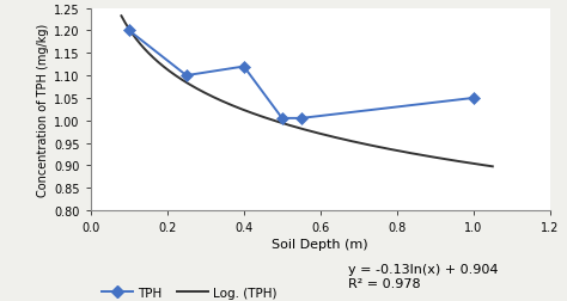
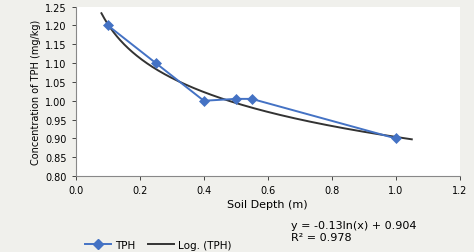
TPH/0.4: 1.120 -> 1.000
TPH/1.0: 1.050 -> 0.900
